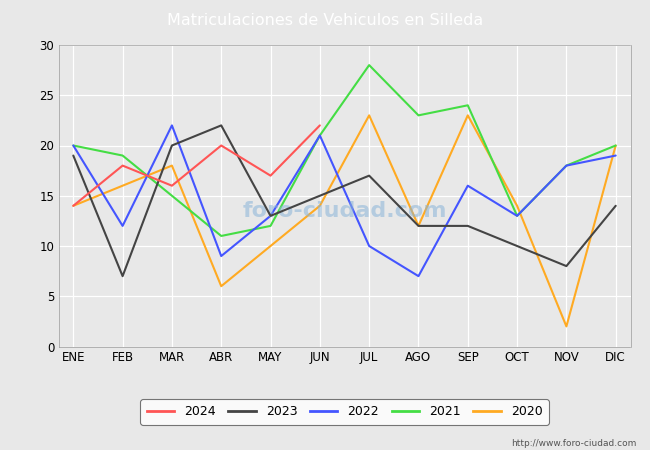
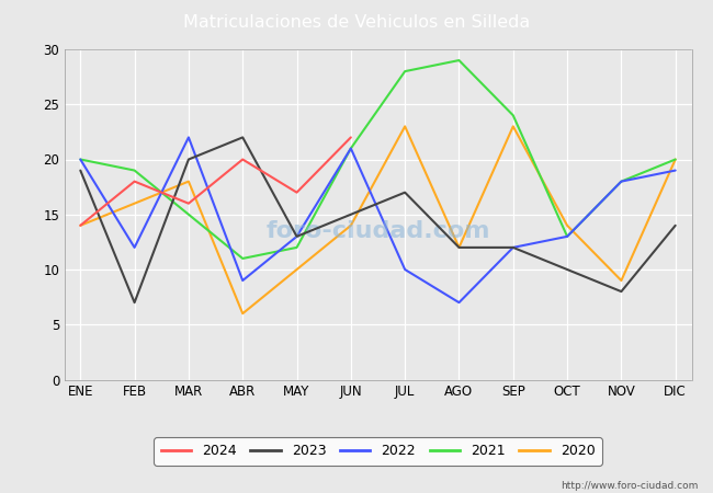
2021/AGO: 23 -> 29
2022/SEP: 16 -> 12
2020/NOV: 2 -> 9
